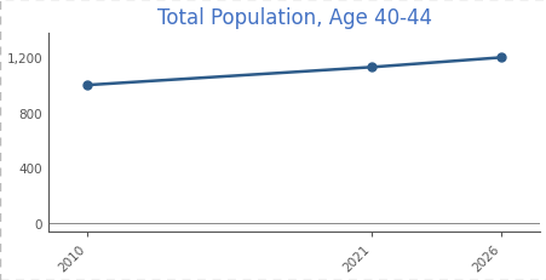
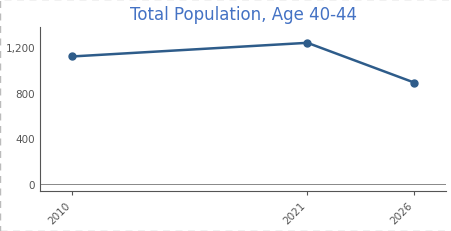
2010: 1,000 -> 1,120
2021: 1,130 -> 1,240
2026: 1,200 -> 890
